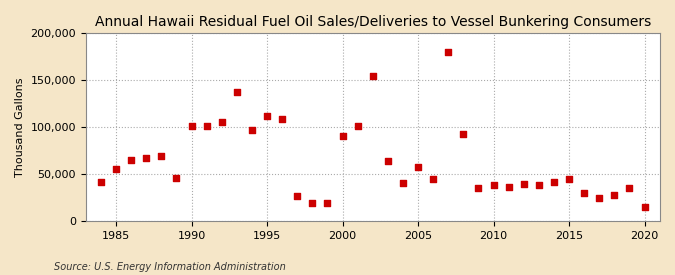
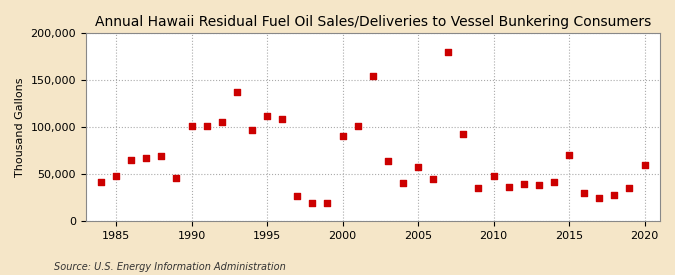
1985: 55,000 -> 48,000
2010: 38,000 -> 48,000
2015: 45,000 -> 70,000
2020: 15,000 -> 60,000
